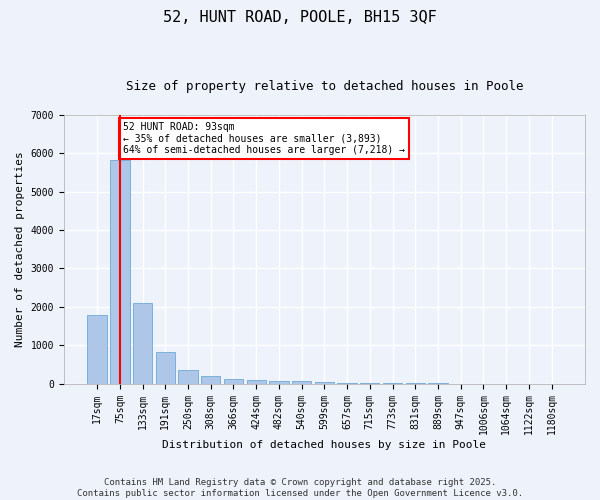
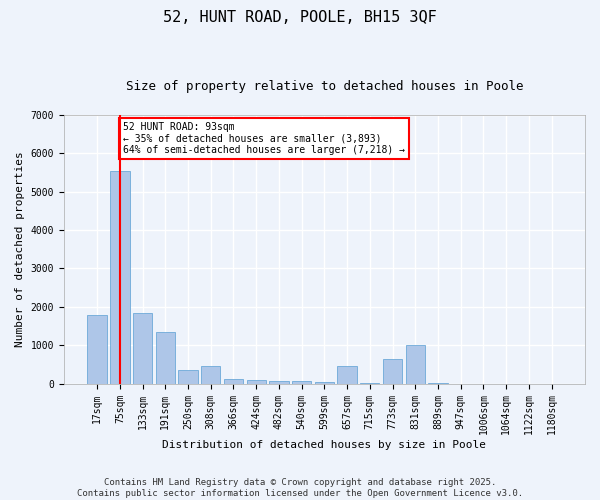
75sqm: 5820 -> 5550
133sqm: 2090 -> 1850
191sqm: 820 -> 1350
308sqm: 210 -> 450
657sqm: 20 -> 450
773sqm: 10 -> 650
831sqm: 0 -> 1000
